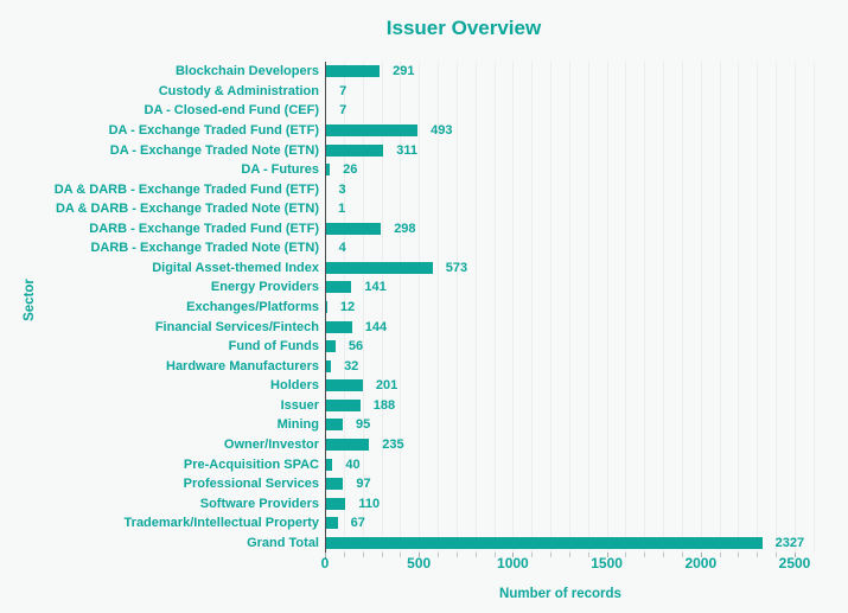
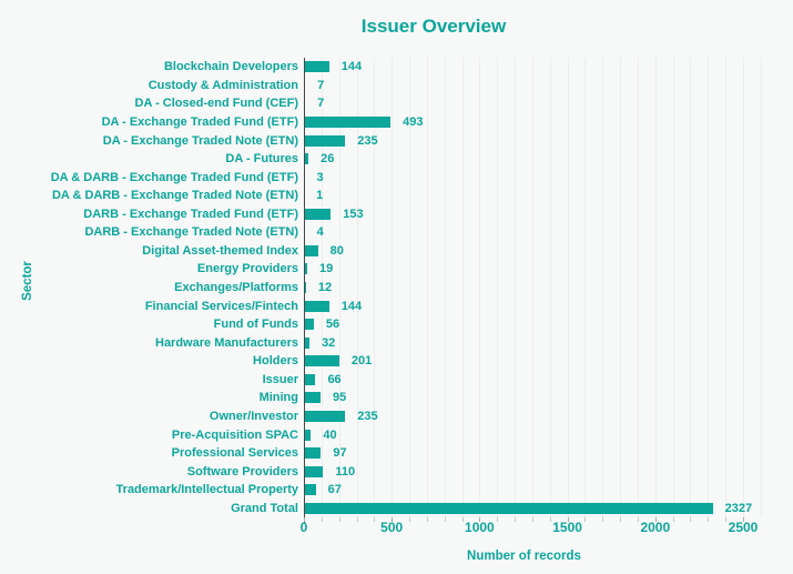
Blockchain Developers: 291 -> 144
DA - Exchange Traded Note (ETN): 311 -> 235
DARB - Exchange Traded Fund (ETF): 298 -> 153
Digital Asset-themed Index: 573 -> 80
Energy Providers: 141 -> 19
Issuer: 188 -> 66
